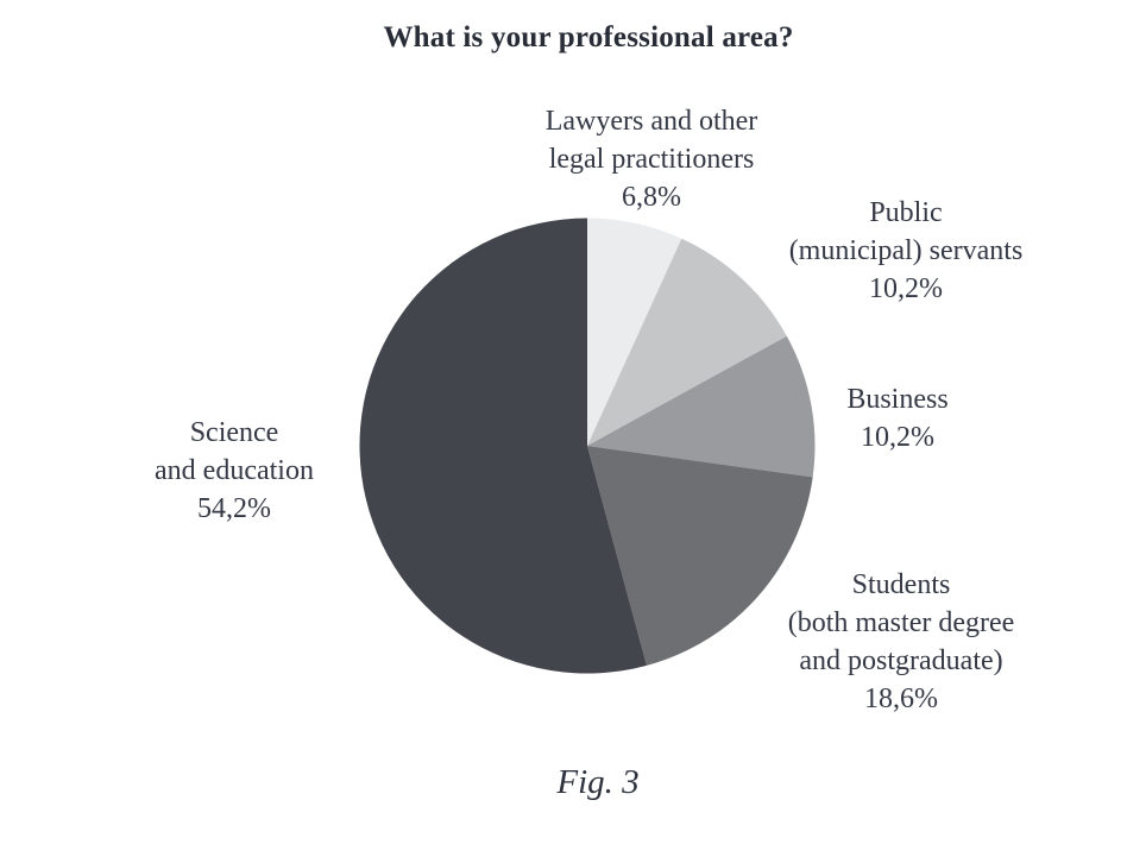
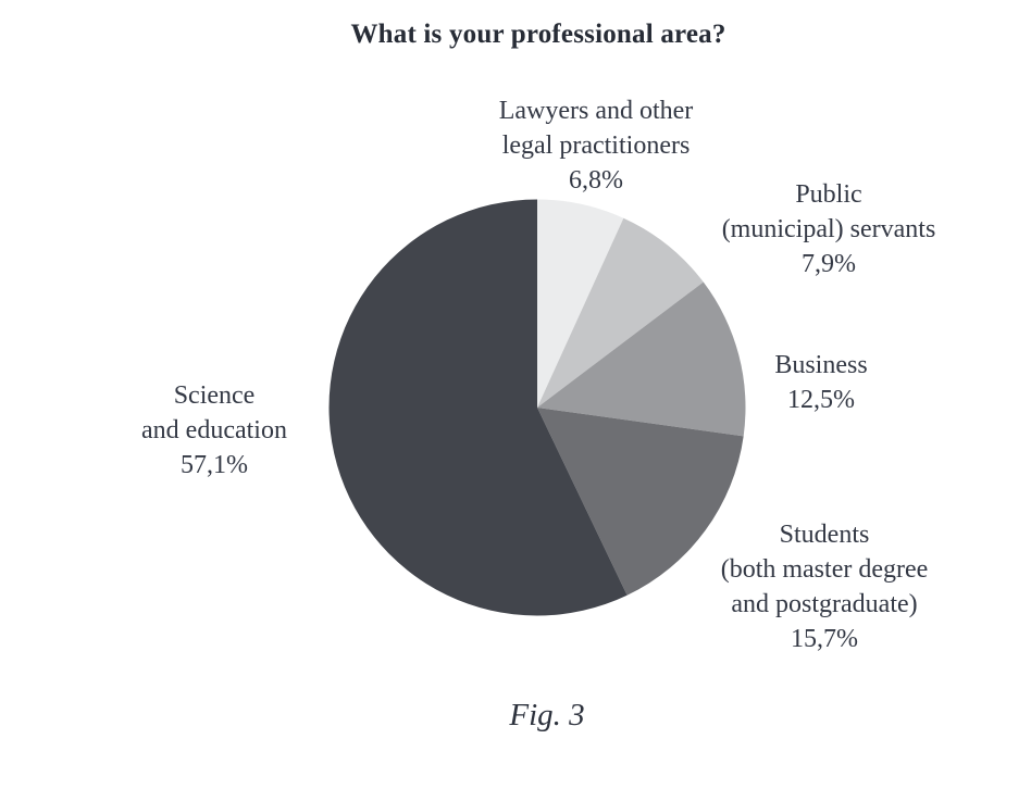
Public (municipal) servants: 10,2% -> 7,9%
Business: 10,2% -> 12,5%
Students (both master degree and postgraduate): 18,6% -> 15,7%
Science and education: 54,2% -> 57,1%
